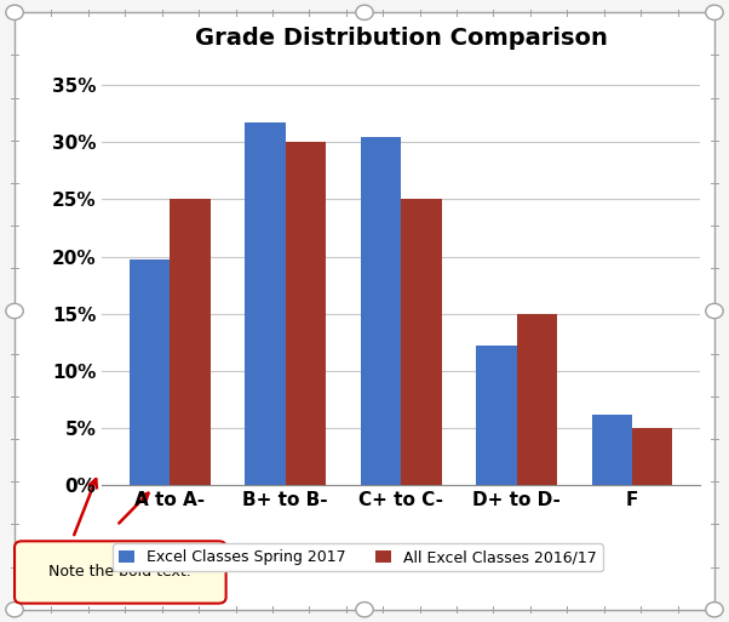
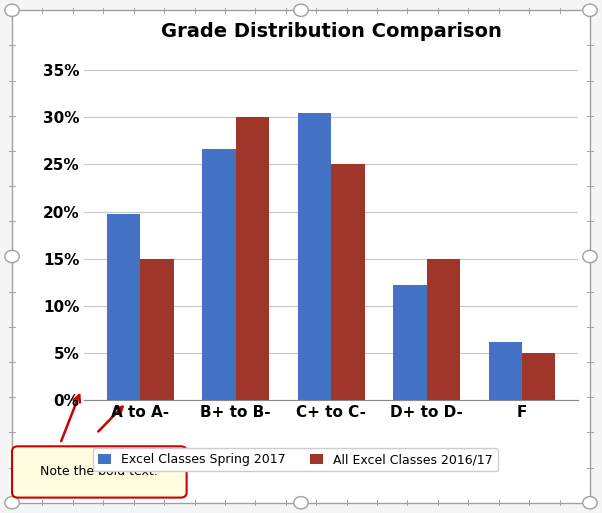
All Excel Classes 2016/17/A to A-: 25% -> 15%
Excel Classes Spring 2017/B+ to B-: 31.7% -> 26.6%
